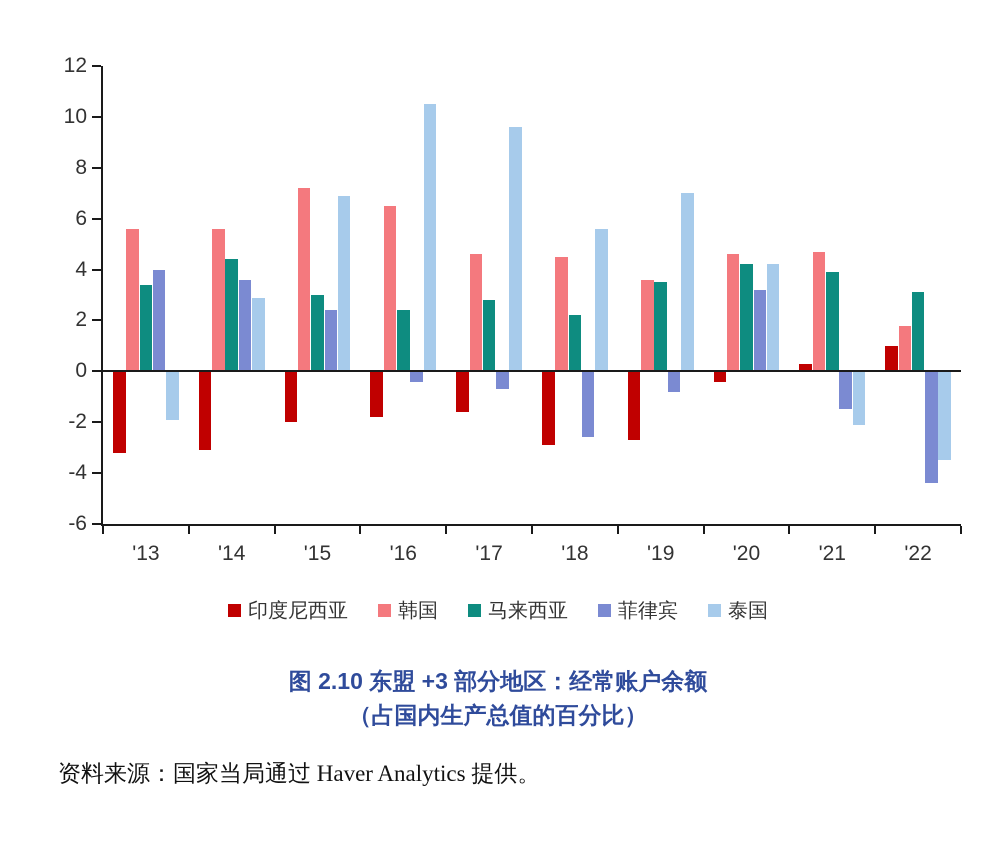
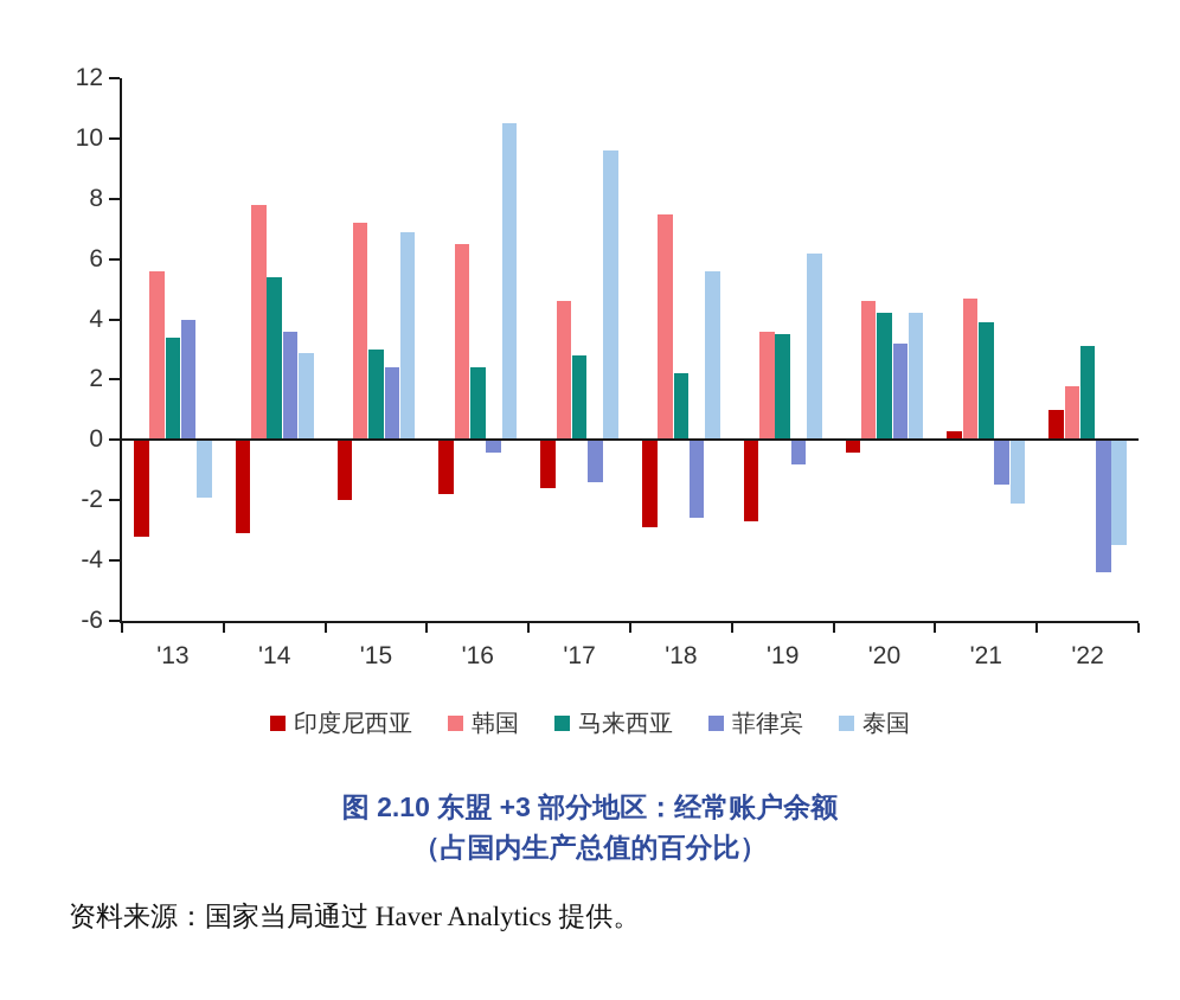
韩国/'14: 5.6 -> 7.8
马来西亚/'14: 4.4 -> 5.4
菲律宾/'17: -0.7 -> -1.4
韩国/'18: 4.5 -> 7.5
泰国/'19: 7.0 -> 6.2
